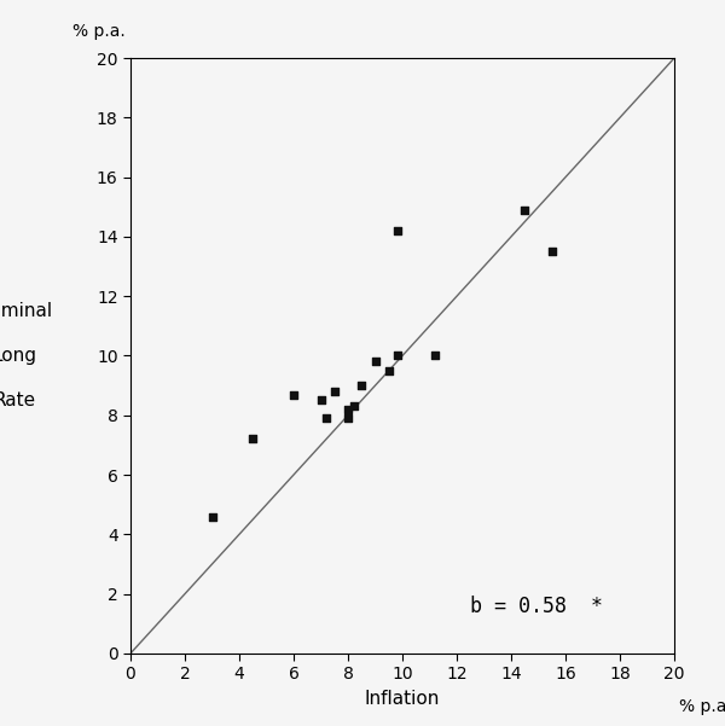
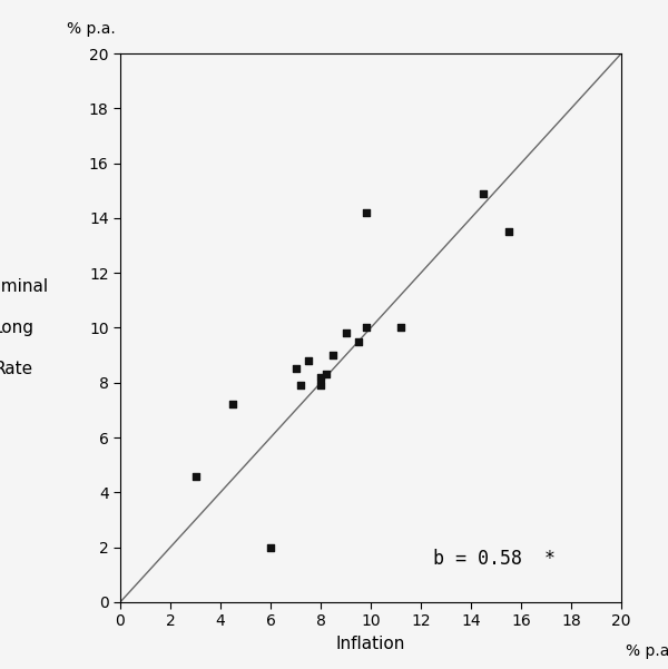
6: 8.7 -> 2.0
